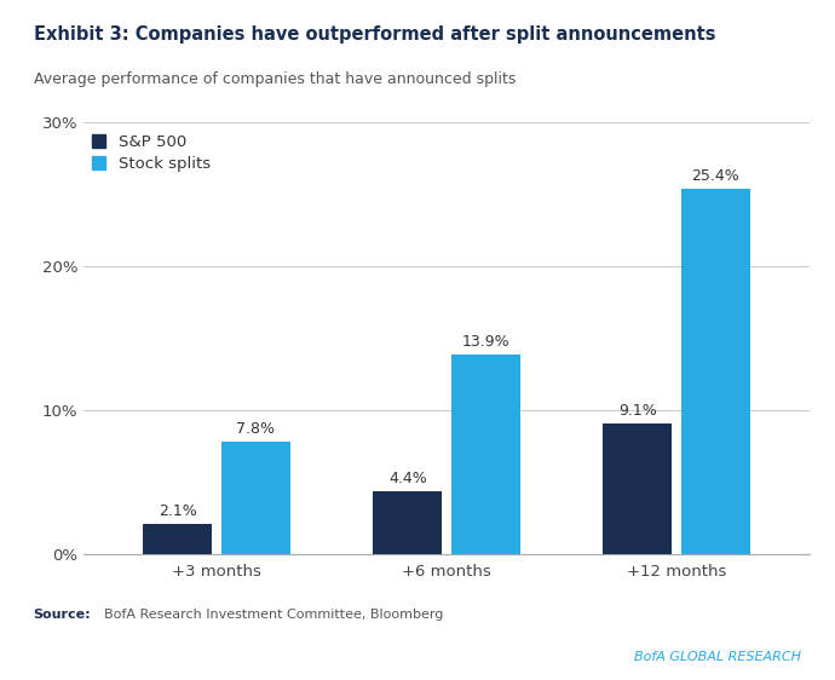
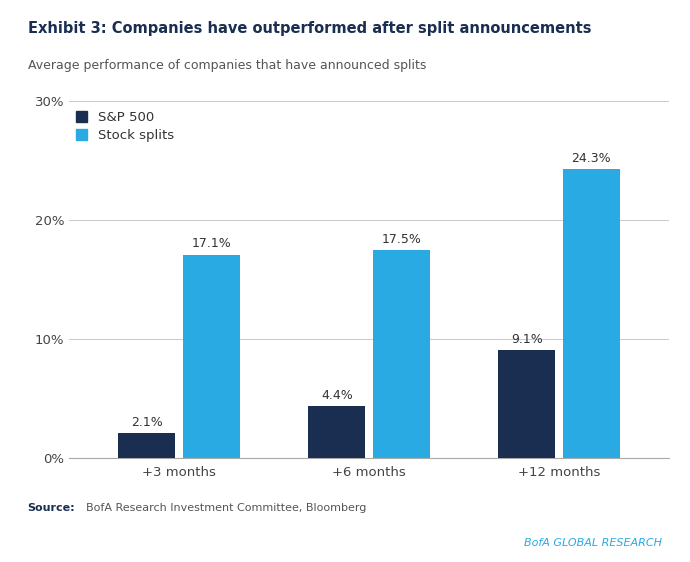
Stock splits/+3 months: 7.8% -> 17.1%
Stock splits/+6 months: 13.9% -> 17.5%
Stock splits/+12 months: 25.4% -> 24.3%
